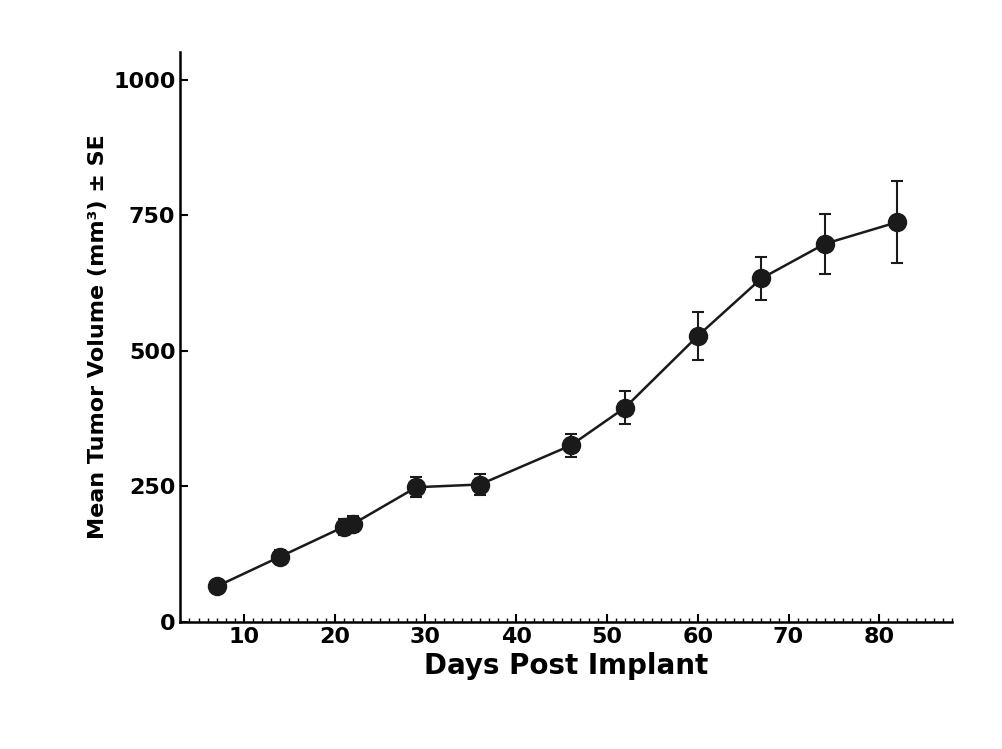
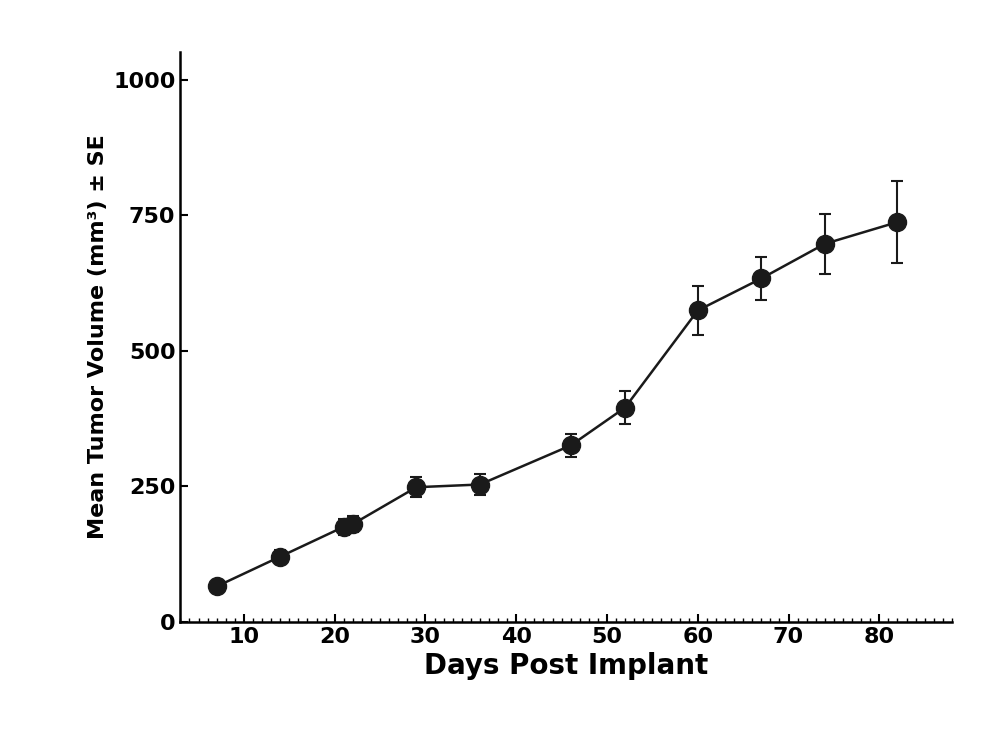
60: 527 -> 574
